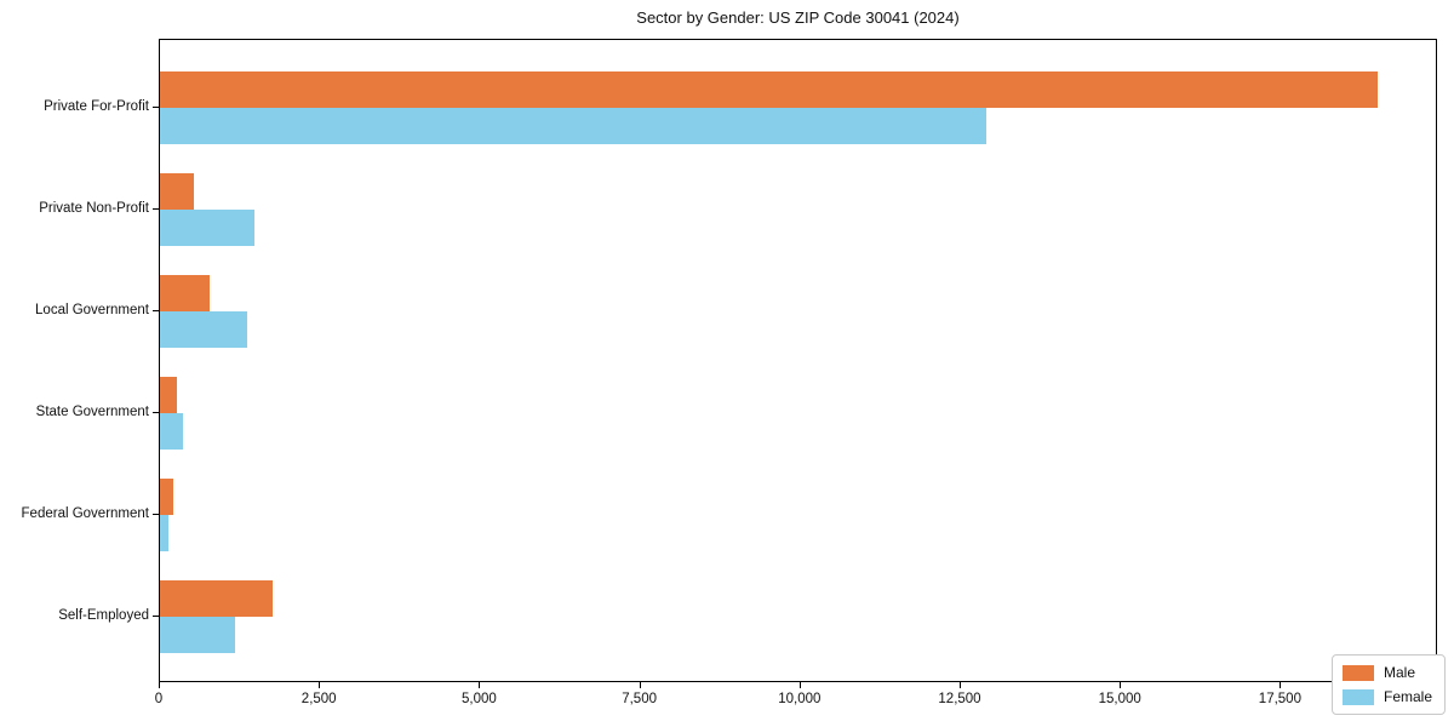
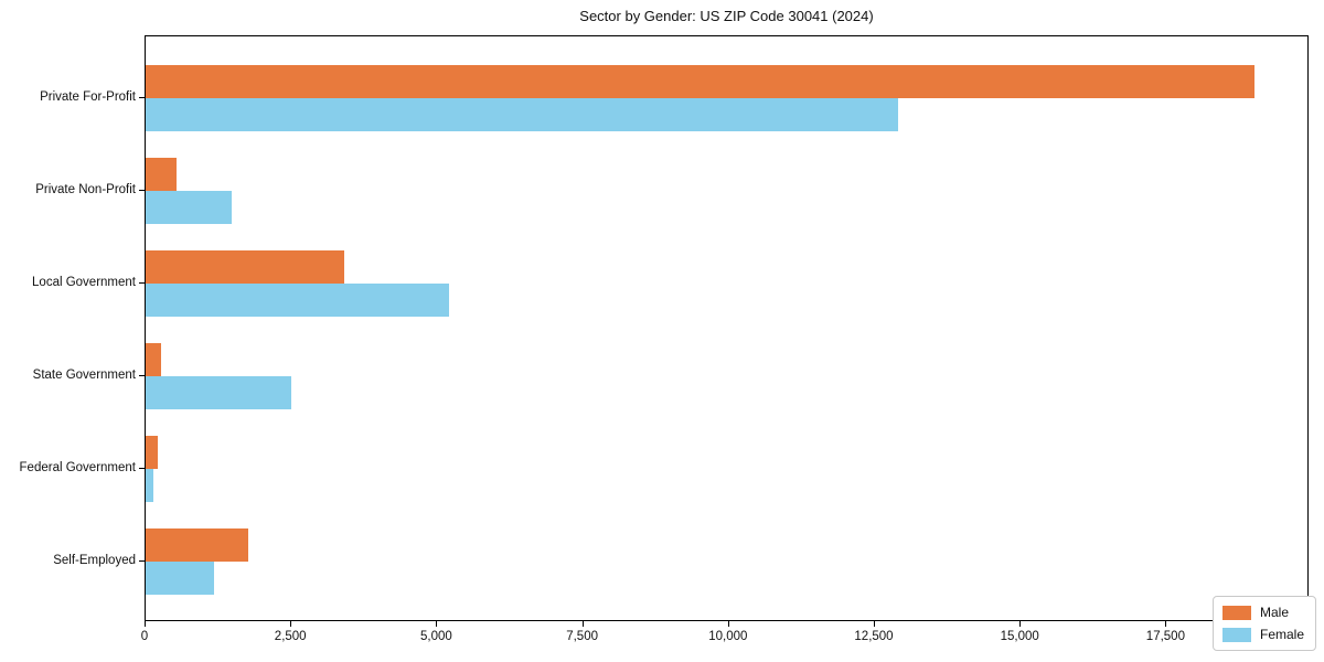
Male/Local Government: 800 -> 3400
Female/Local Government: 1400 -> 5200
Female/State Government: 400 -> 2500
